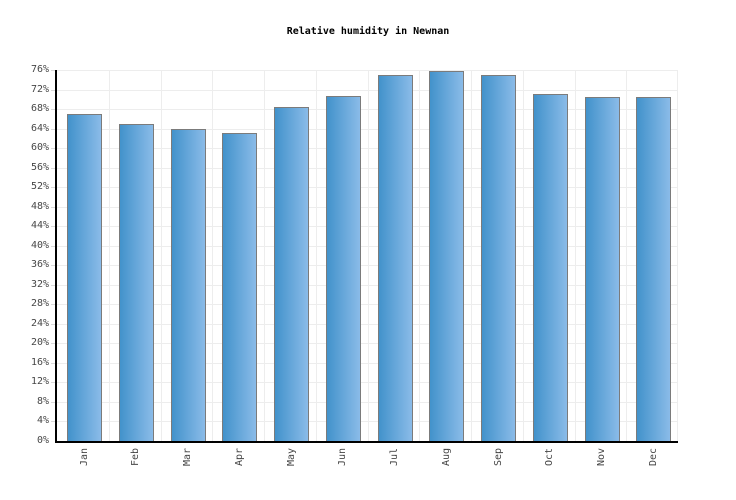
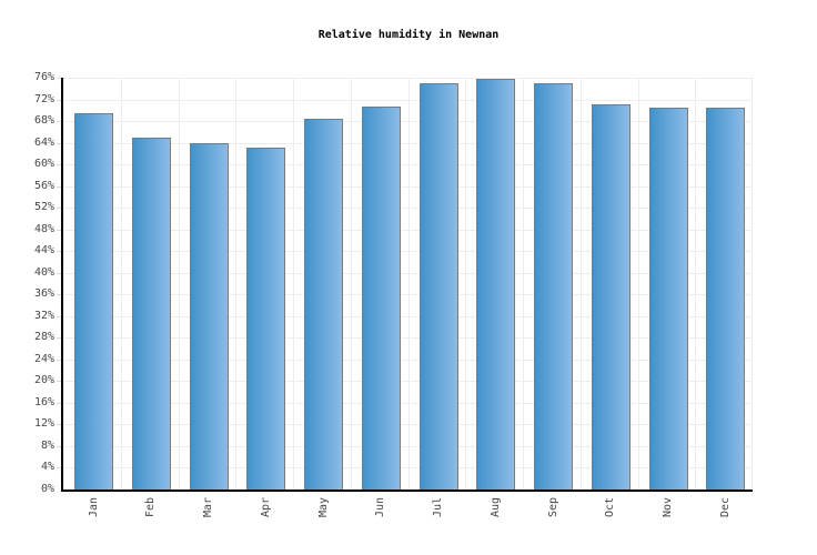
Jan: 67% -> 70%
